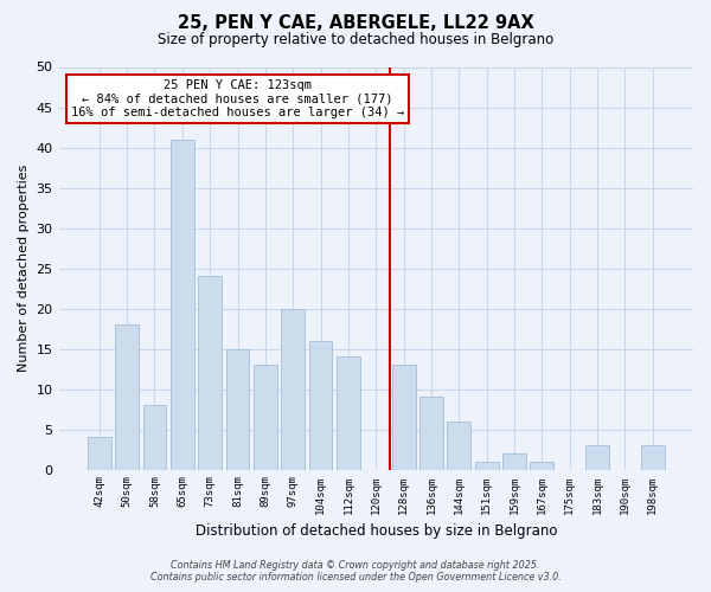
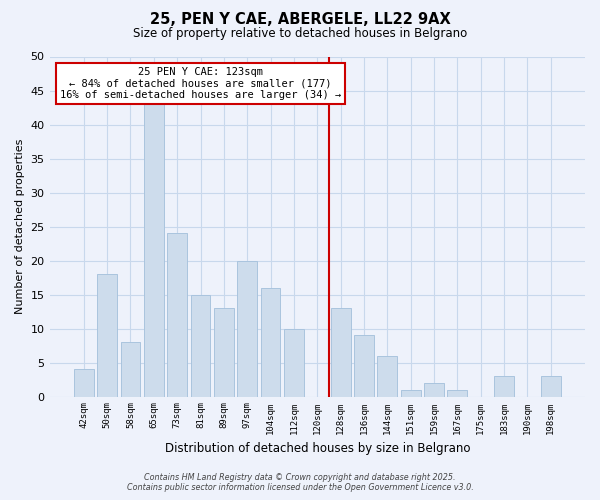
65sqm: 41 -> 43
112sqm: 14 -> 10
